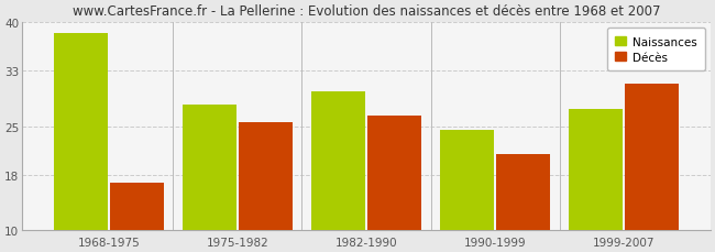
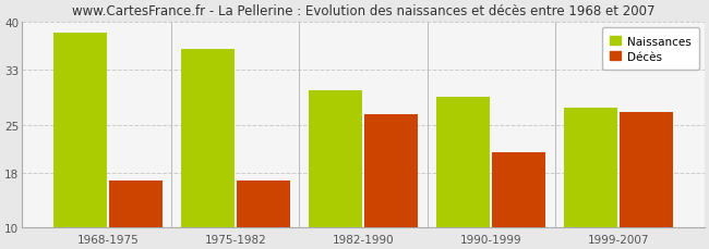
Naissances/1975-1982: 28.2 -> 36.0
Décès/1975-1982: 25.6 -> 16.8
Naissances/1990-1999: 24.4 -> 29.0
Décès/1999-2007: 31.2 -> 26.8
